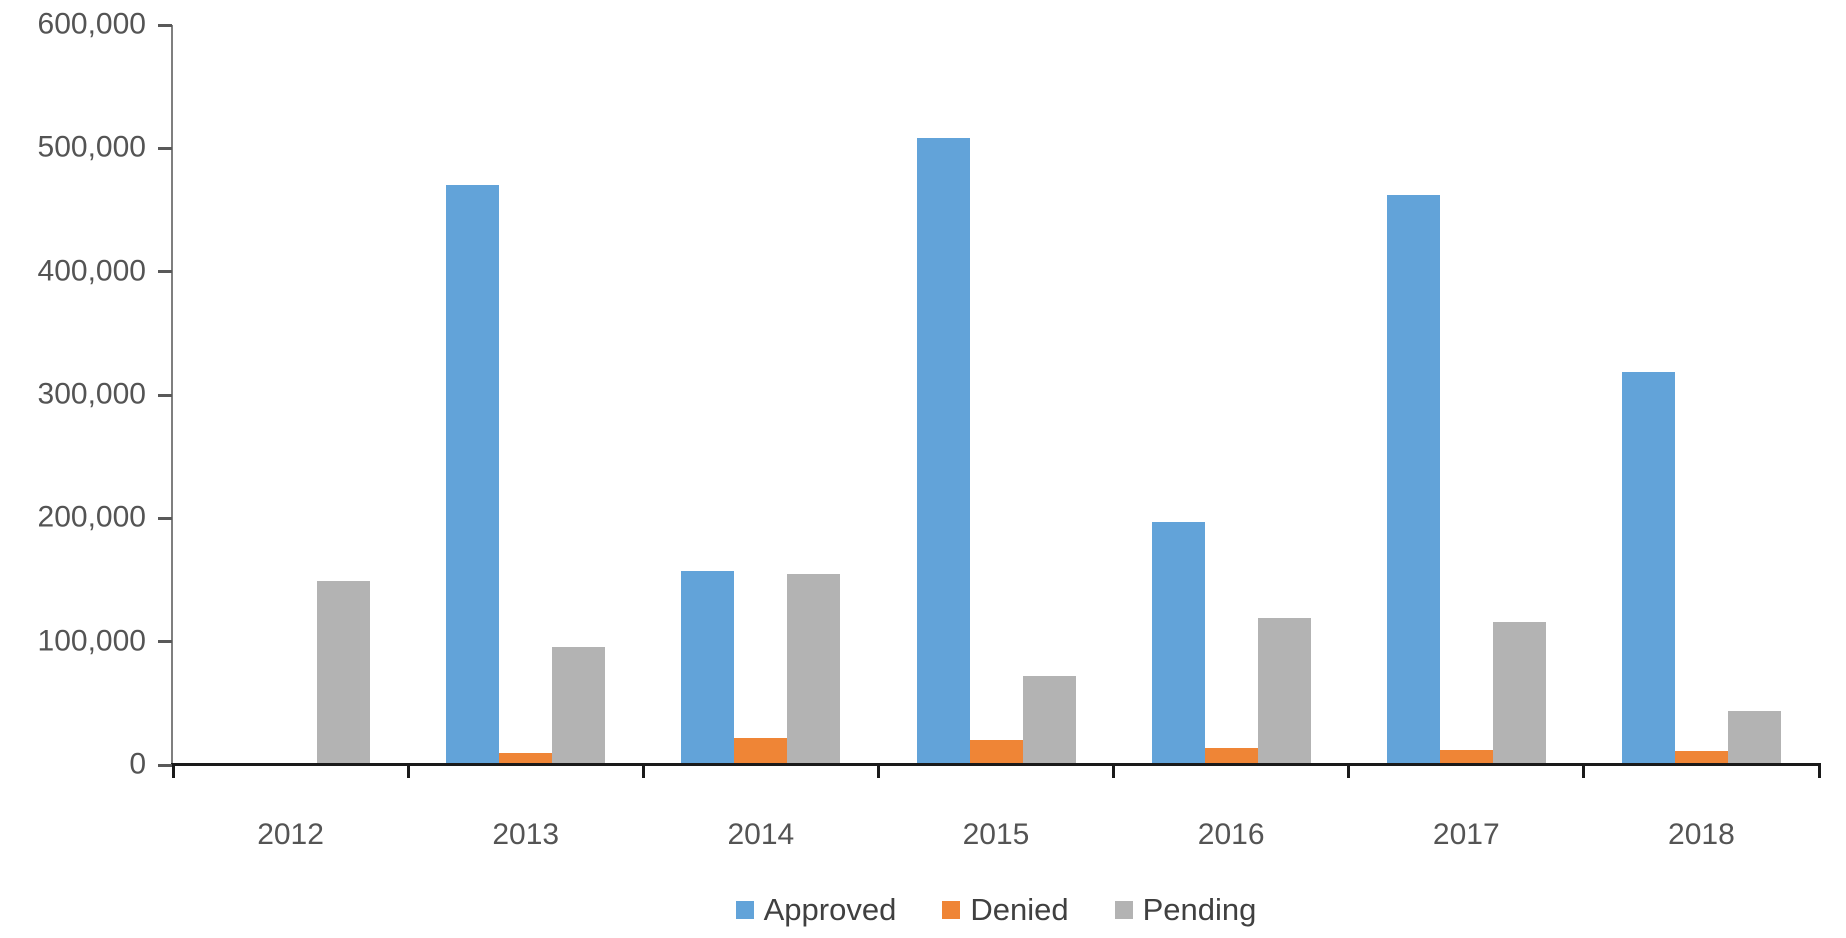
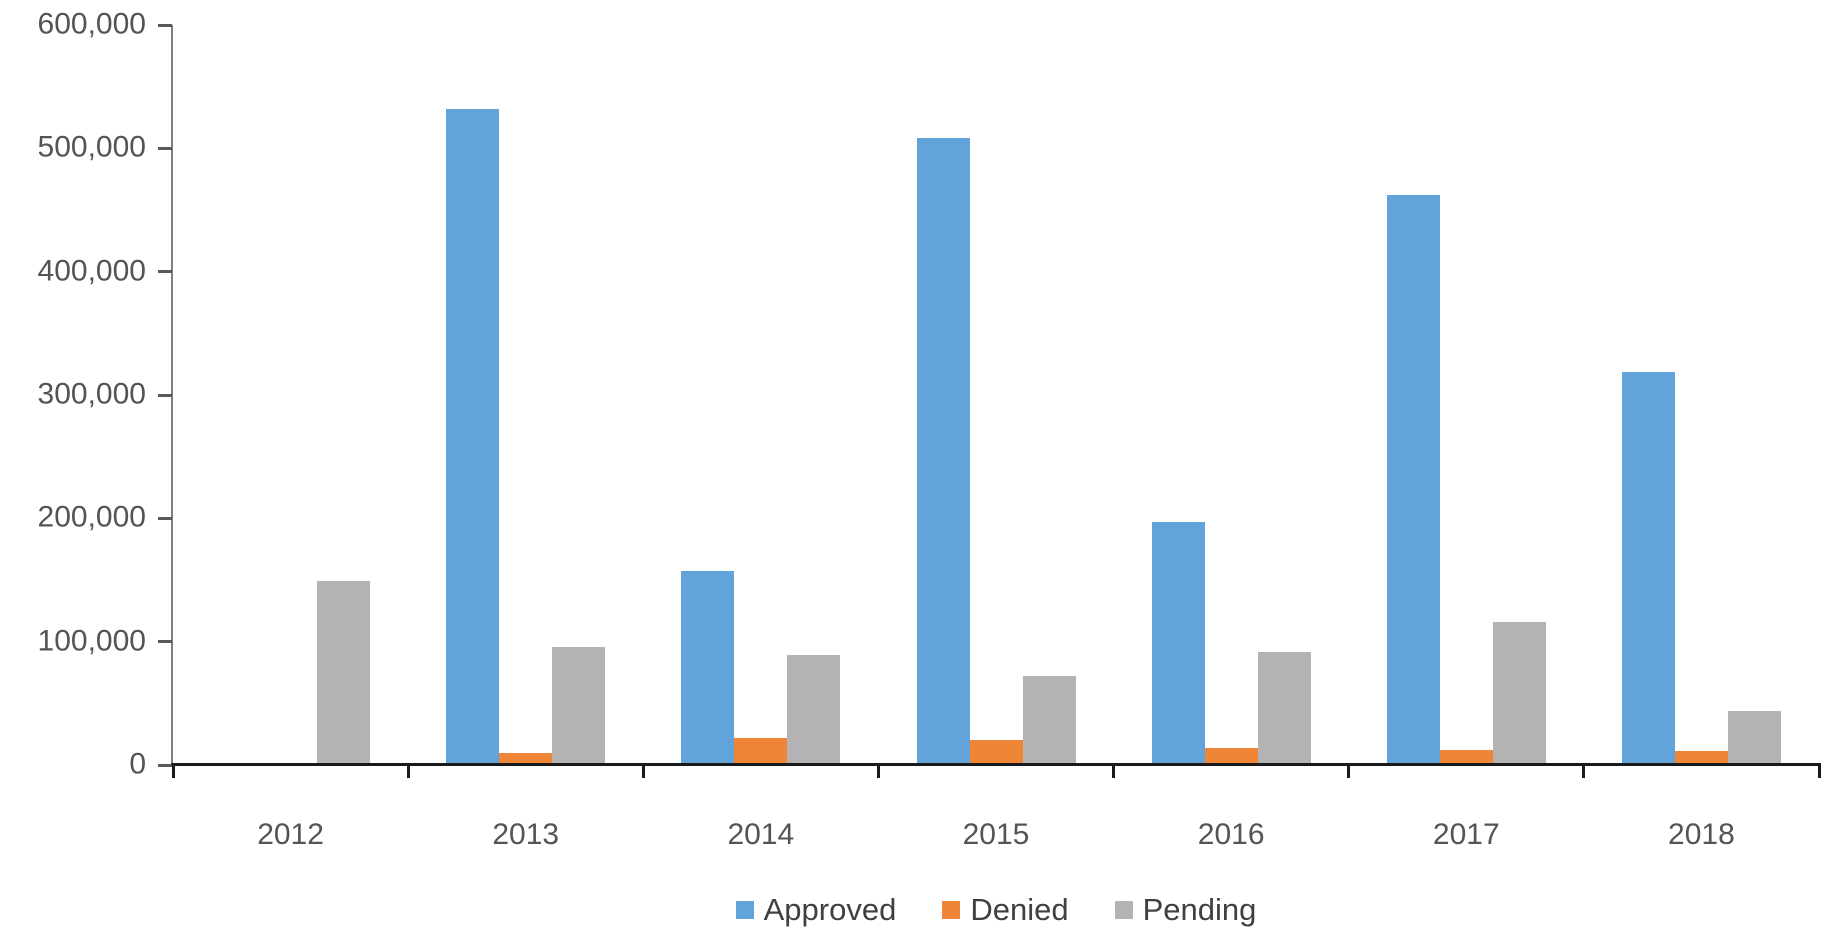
Approved/2013: 470000 -> 532000
Pending/2014: 155000 -> 89000
Pending/2016: 119000 -> 92000
